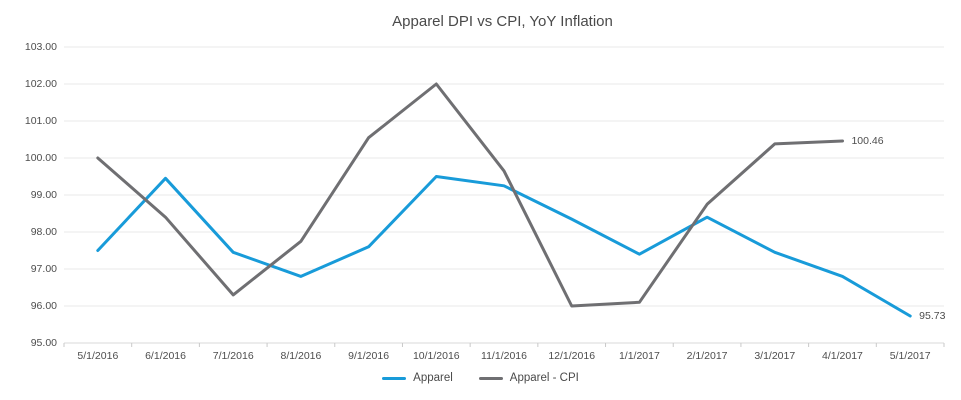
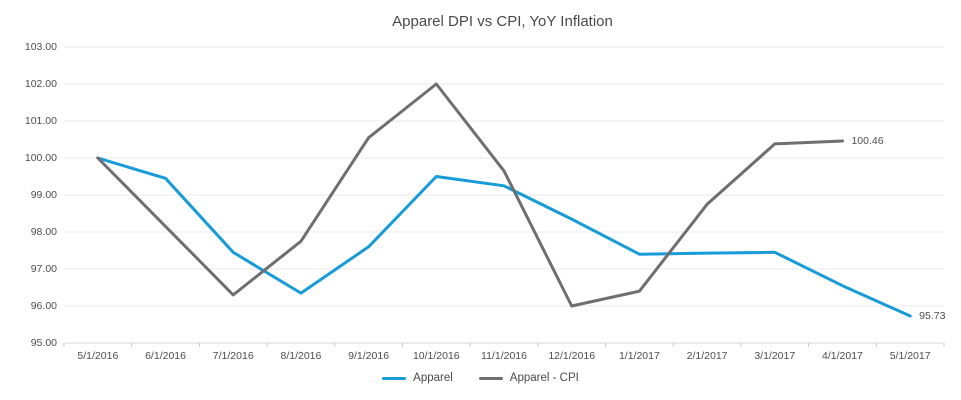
Apparel/5/1/2016: 97.5 -> 100.0
Apparel - CPI/6/1/2016: 98.4 -> 98.2
Apparel/8/1/2016: 96.8 -> 96.3
Apparel - CPI/1/1/2017: 96.1 -> 96.4
Apparel/2/1/2017: 98.4 -> 97.4
Apparel/4/1/2017: 96.8 -> 96.5
